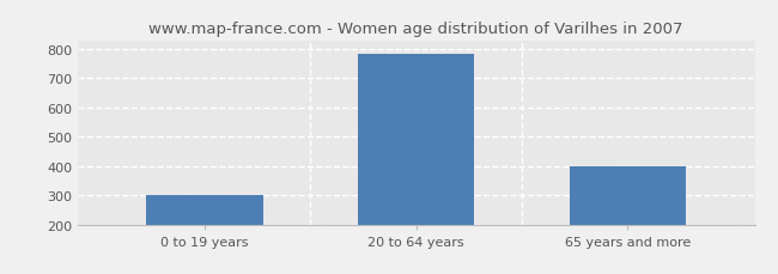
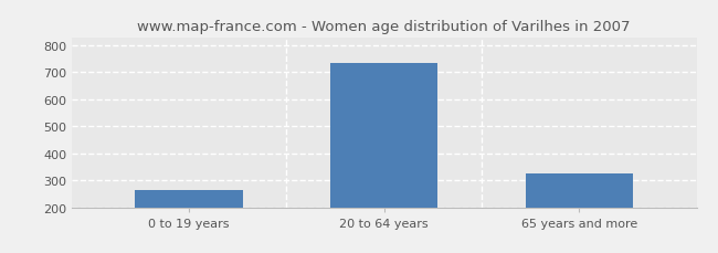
0 to 19 years: 300 -> 265
20 to 64 years: 783 -> 735
65 years and more: 397 -> 325
